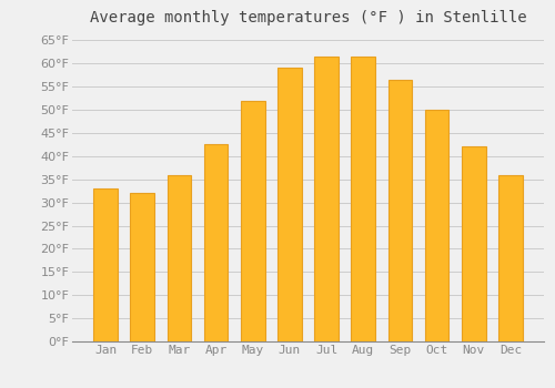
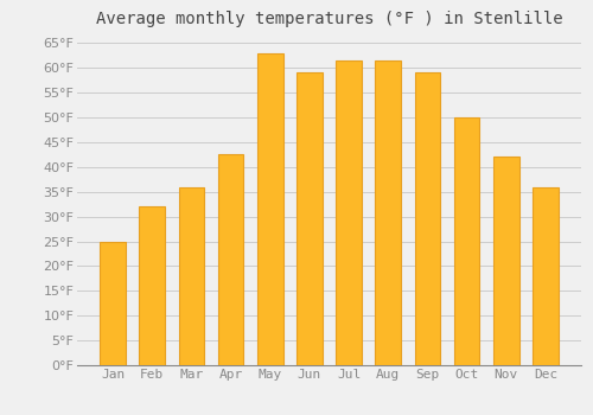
Jan: 33.0°F -> 25.0°F
May: 52.0°F -> 63.0°F
Sep: 56.5°F -> 59.0°F
